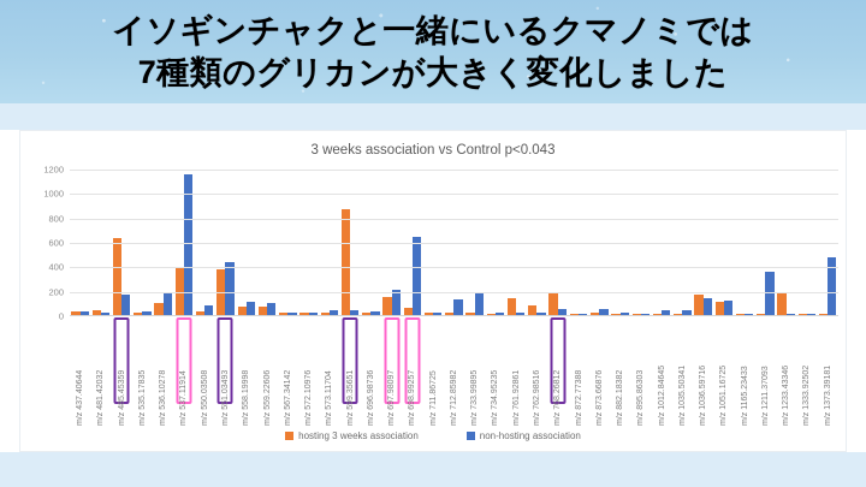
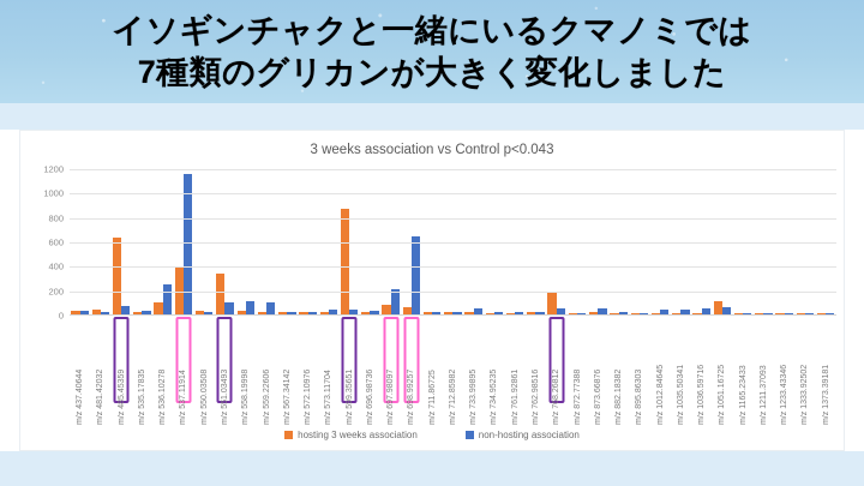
non-hosting association/m/z 485.45359: 170 -> 60
non-hosting association/m/z 536.10278: 190 -> 240
non-hosting association/m/z 550.03508: 80 -> 20
hosting 3 weeks association/m/z 551.03493: 370 -> 330
non-hosting association/m/z 551.03493: 430 -> 100
hosting 3 weeks association/m/z 558.19998: 70 -> 20
hosting 3 weeks association/m/z 559.22606: 70 -> 20
hosting 3 weeks association/m/z 697.98097: 150 -> 80
non-hosting association/m/z 712.85982: 130 -> 20
non-hosting association/m/z 733.99895: 180 -> 40
hosting 3 weeks association/m/z 761.92861: 140 -> 10
hosting 3 weeks association/m/z 762.98516: 80 -> 20
hosting 3 weeks association/m/z 1036.59716: 170 -> 10
non-hosting association/m/z 1036.59716: 140 -> 40
non-hosting association/m/z 1051.16725: 120 -> 60
non-hosting association/m/z 1211.37093: 350 -> 10
hosting 3 weeks association/m/z 1233.43346: 190 -> 10
non-hosting association/m/z 1373.39181: 470 -> 10
